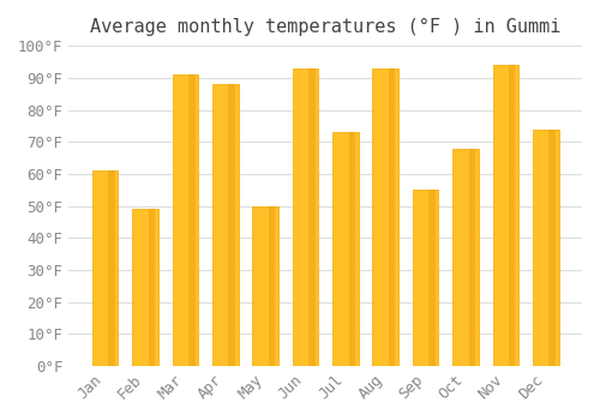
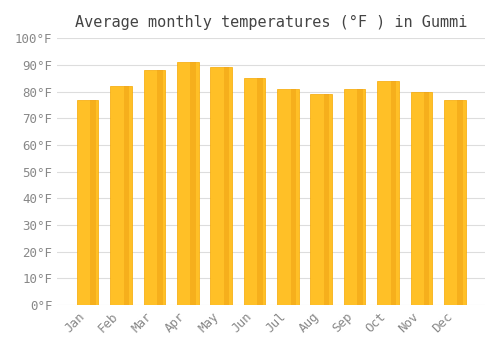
Jan: 61°F -> 77°F
Feb: 49°F -> 82°F
Mar: 91°F -> 88°F
Apr: 88°F -> 91°F
May: 50°F -> 89°F
Jun: 93°F -> 85°F
Jul: 73°F -> 81°F
Aug: 93°F -> 79°F
Sep: 55°F -> 81°F
Oct: 68°F -> 84°F
Nov: 94°F -> 80°F
Dec: 74°F -> 77°F
